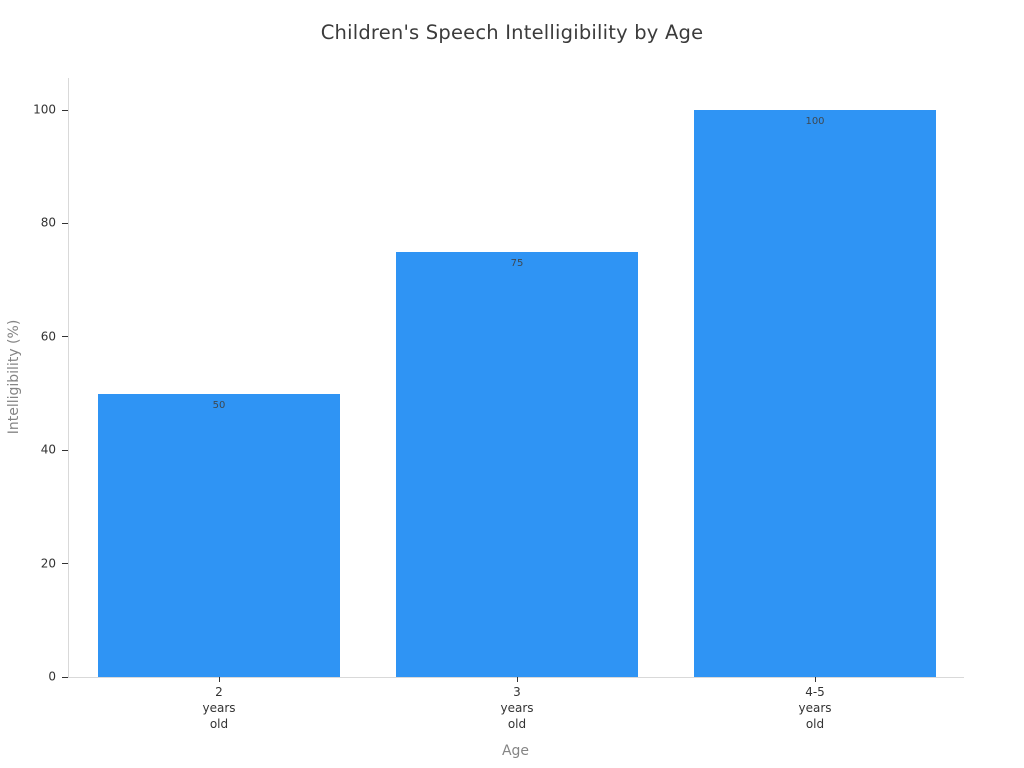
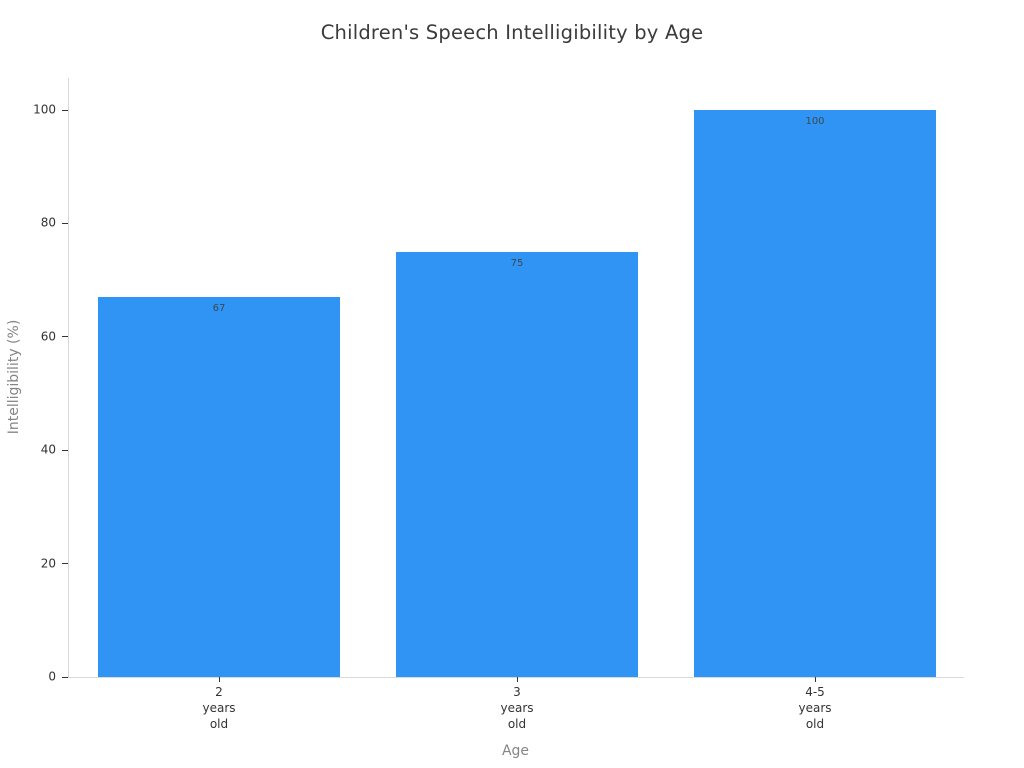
2 years old: 50 -> 67
